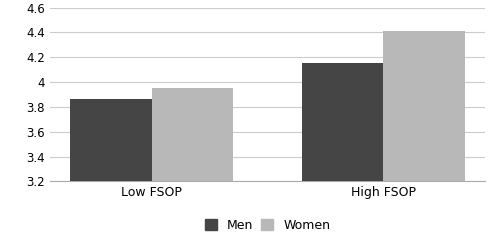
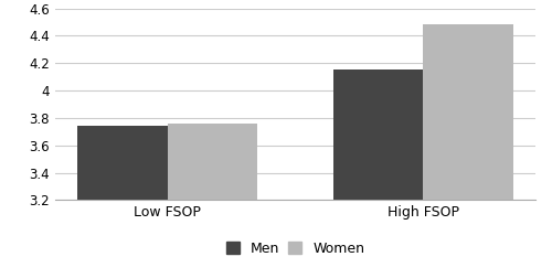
Men/Low FSOP: 3.86 -> 3.74
Women/Low FSOP: 3.95 -> 3.76
Women/High FSOP: 4.41 -> 4.48
